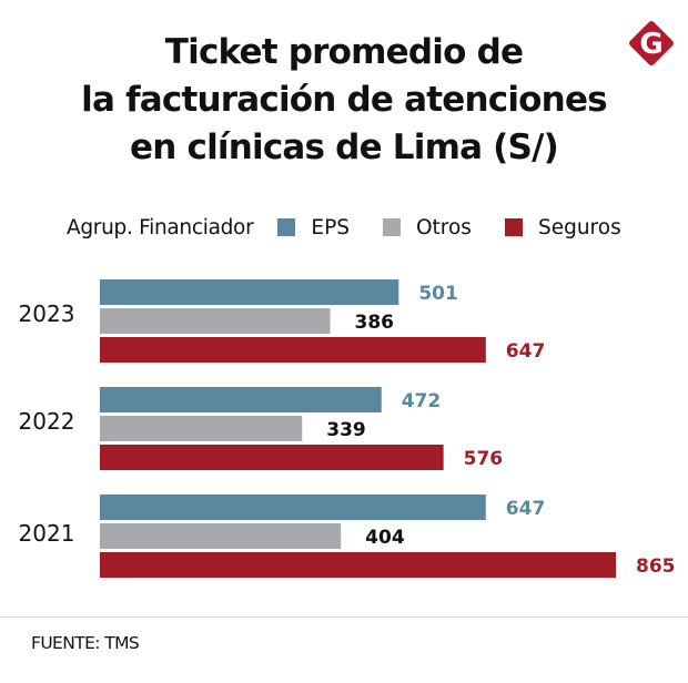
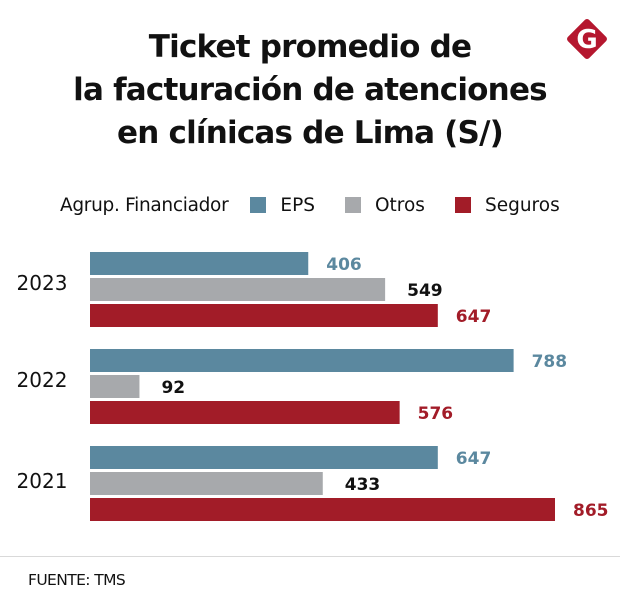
EPS/2023: 501 -> 406
Otros/2023: 386 -> 549
EPS/2022: 472 -> 788
Otros/2022: 339 -> 92
Otros/2021: 404 -> 433
